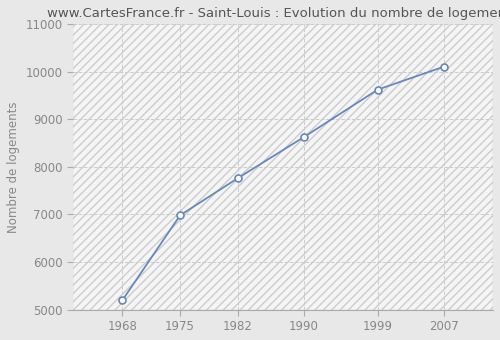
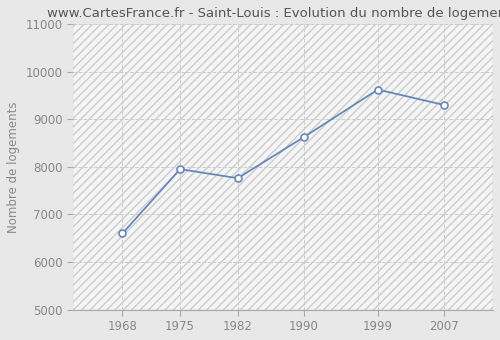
1968: 5200 -> 6600
1975: 6980 -> 7950
2007: 10100 -> 9300
